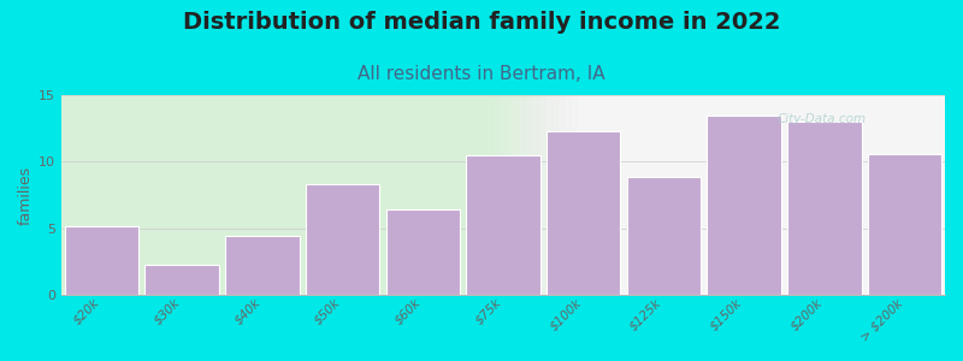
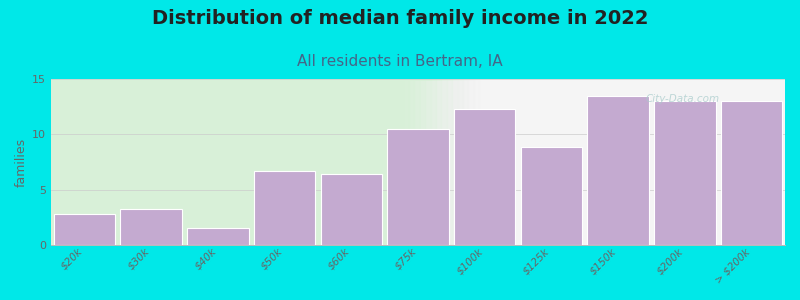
$20k: 5.2 -> 2.8
$30k: 2.3 -> 3.3
$40k: 4.4 -> 1.5
$50k: 8.3 -> 6.7
> $200k: 10.6 -> 13.0
